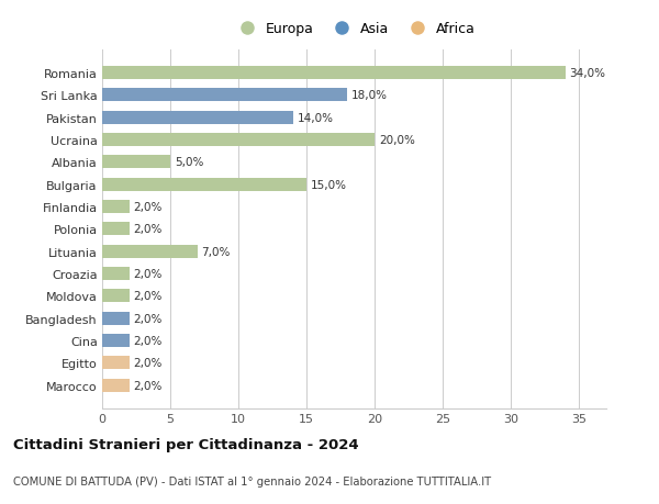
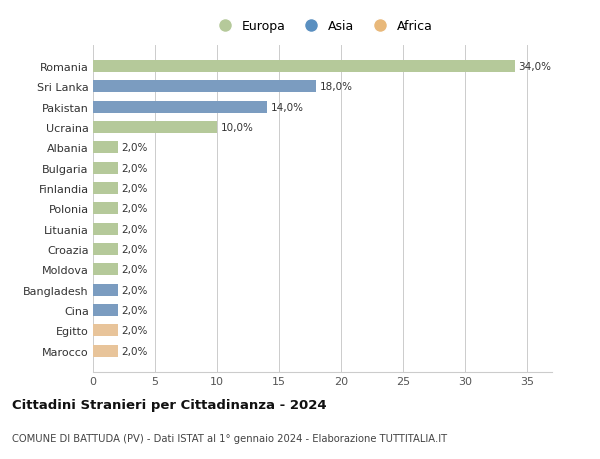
Ucraina: 20,0% -> 10,0%
Albania: 5,0% -> 2,0%
Bulgaria: 15,0% -> 2,0%
Lituania: 7,0% -> 2,0%
